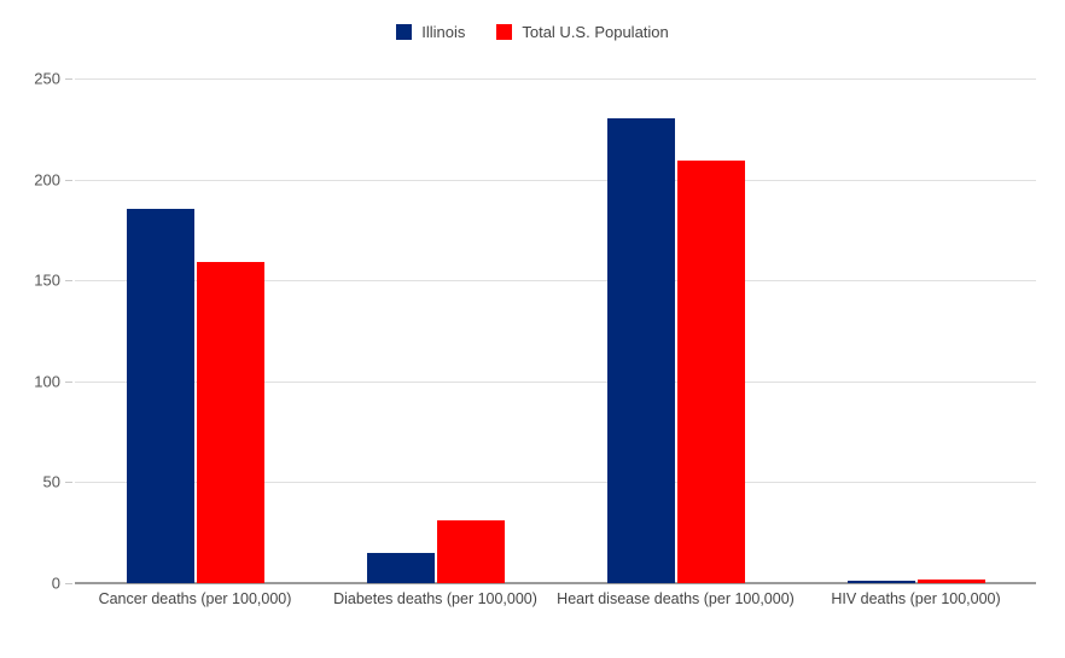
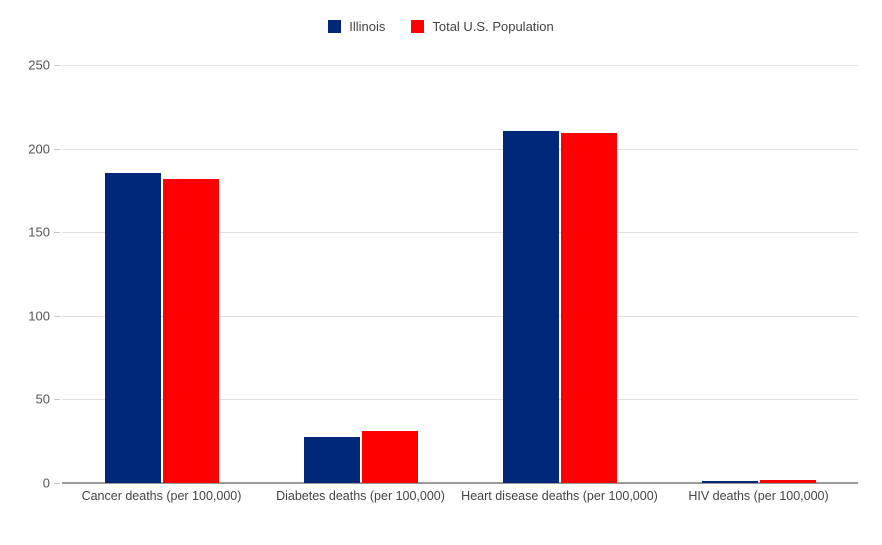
Total U.S. Population/Cancer deaths (per 100,000): 159 -> 182
Illinois/Diabetes deaths (per 100,000): 15 -> 28
Illinois/Heart disease deaths (per 100,000): 230 -> 210
